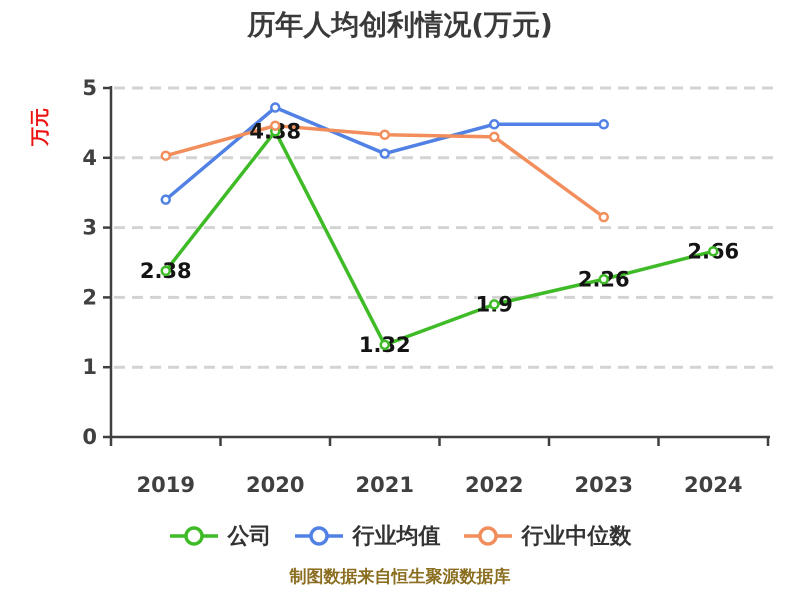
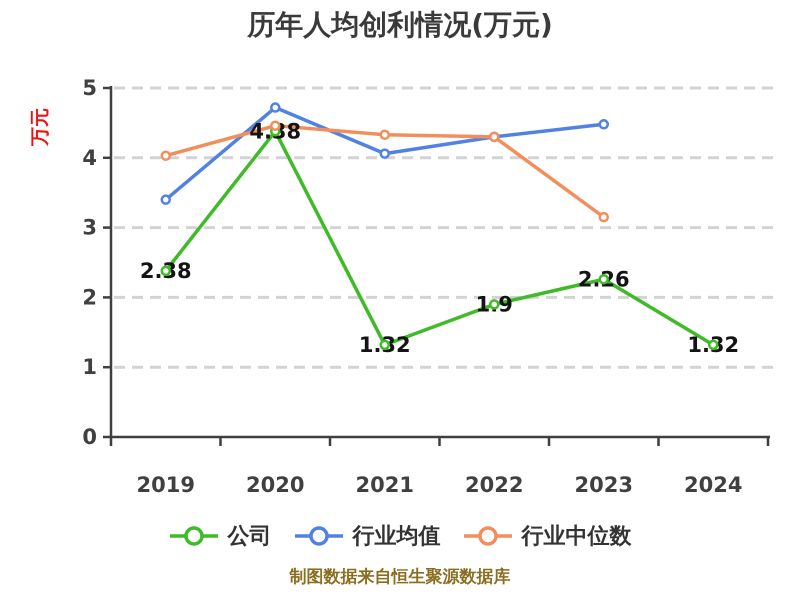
行业均值/2022: 4.5 -> 4.3
公司/2024: 2.66 -> 1.32
